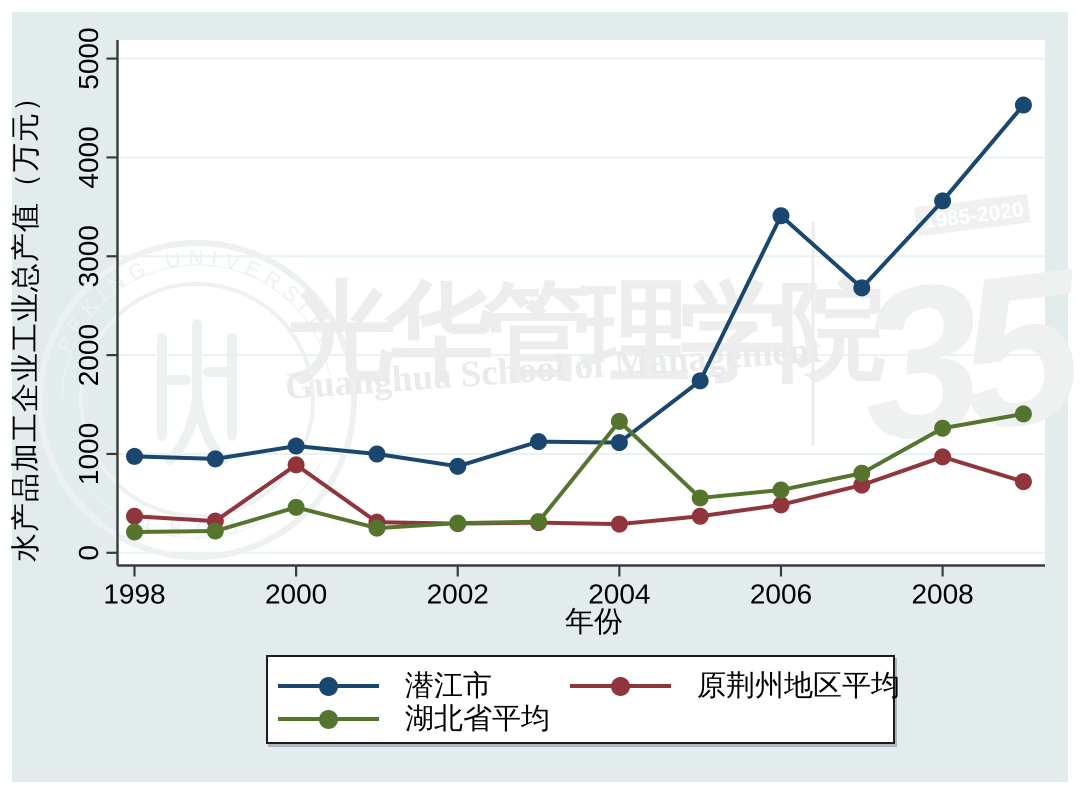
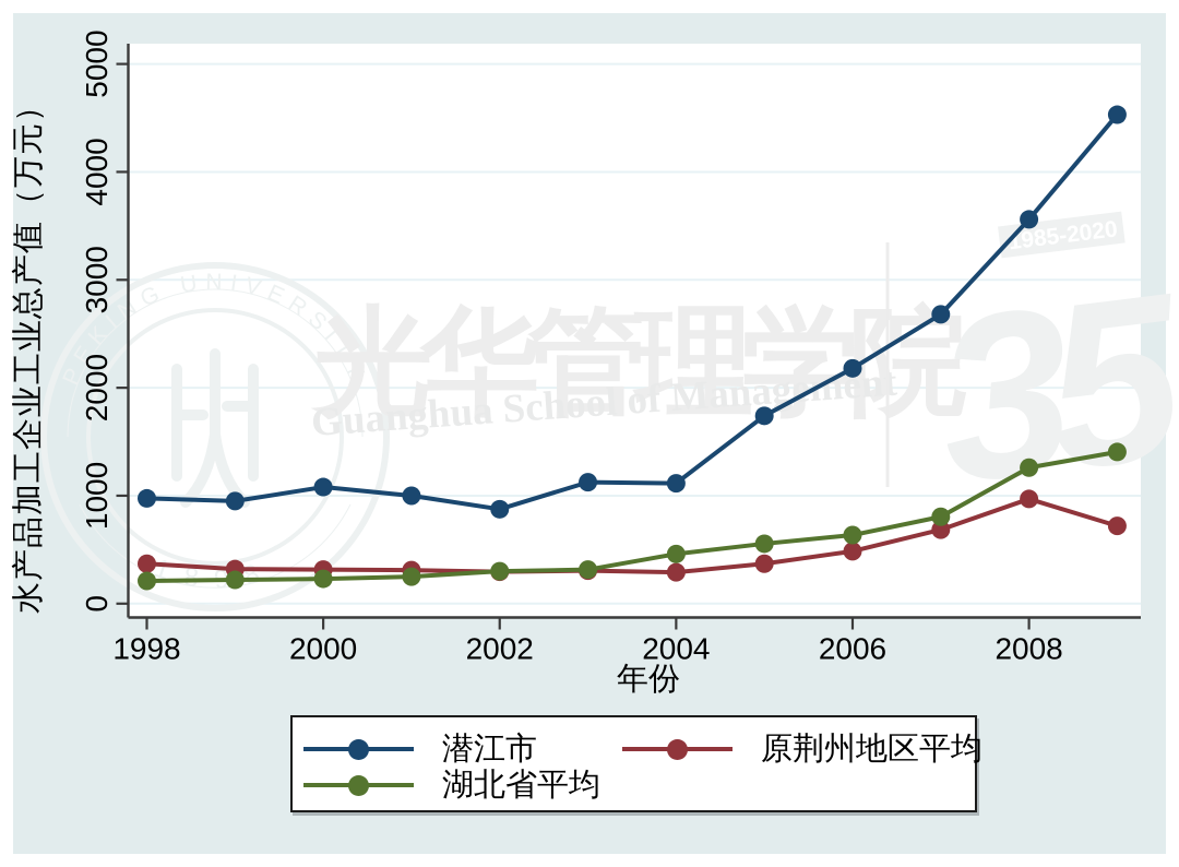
原荆州地区平均/2000: 890 -> 320
湖北省平均/2000: 460 -> 230
湖北省平均/2004: 1330 -> 460
潜江市/2006: 3410 -> 2180
